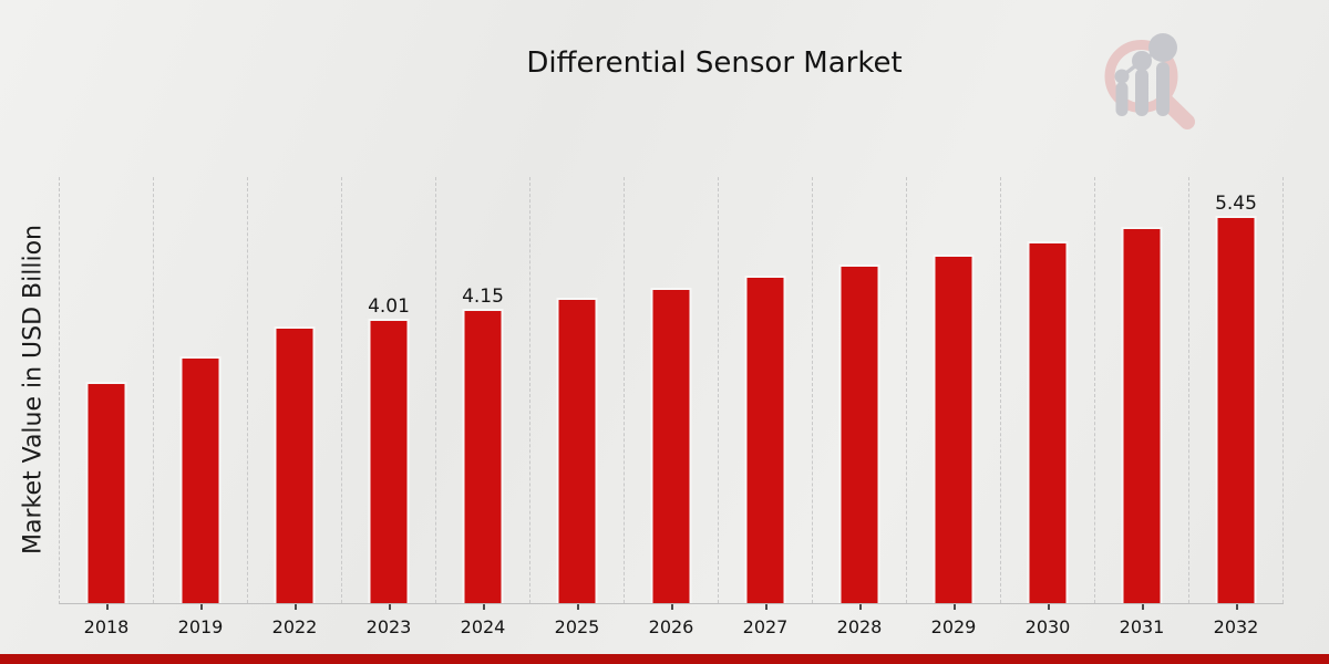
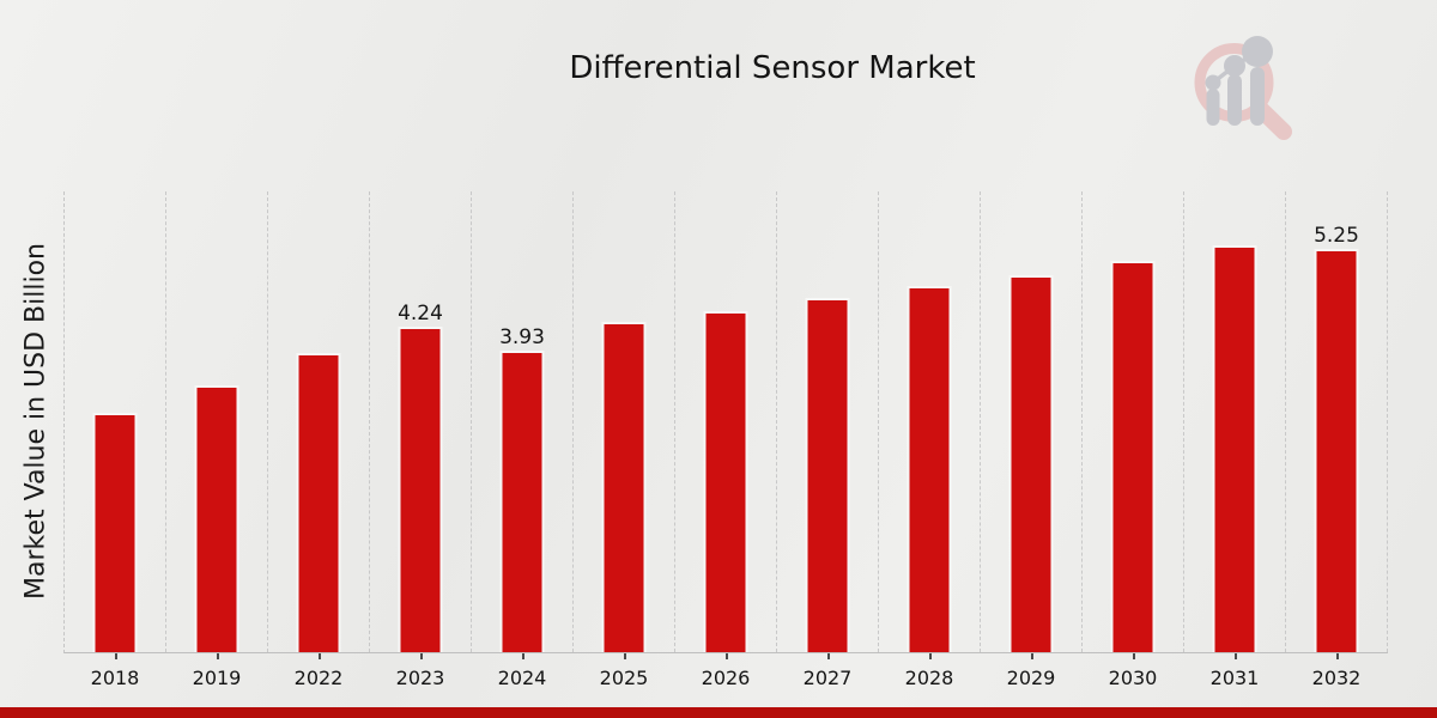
2023: 4.01 -> 4.24
2024: 4.15 -> 3.93
2032: 5.45 -> 5.25
